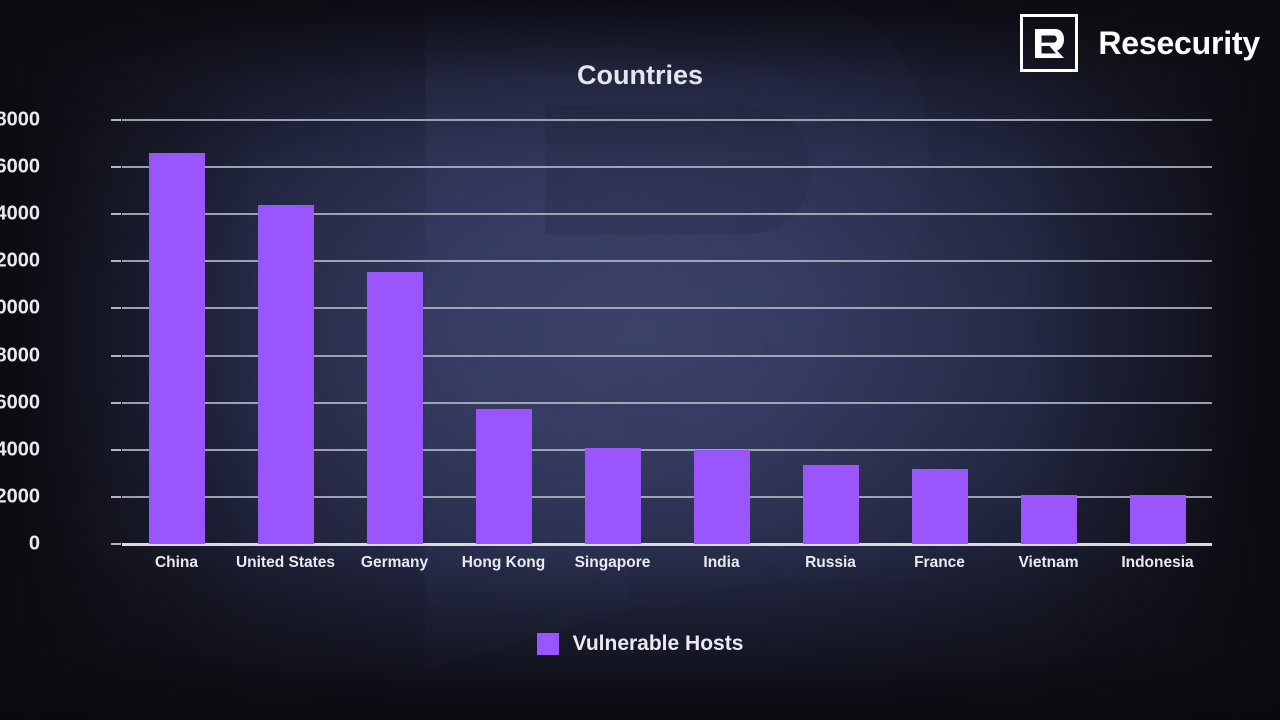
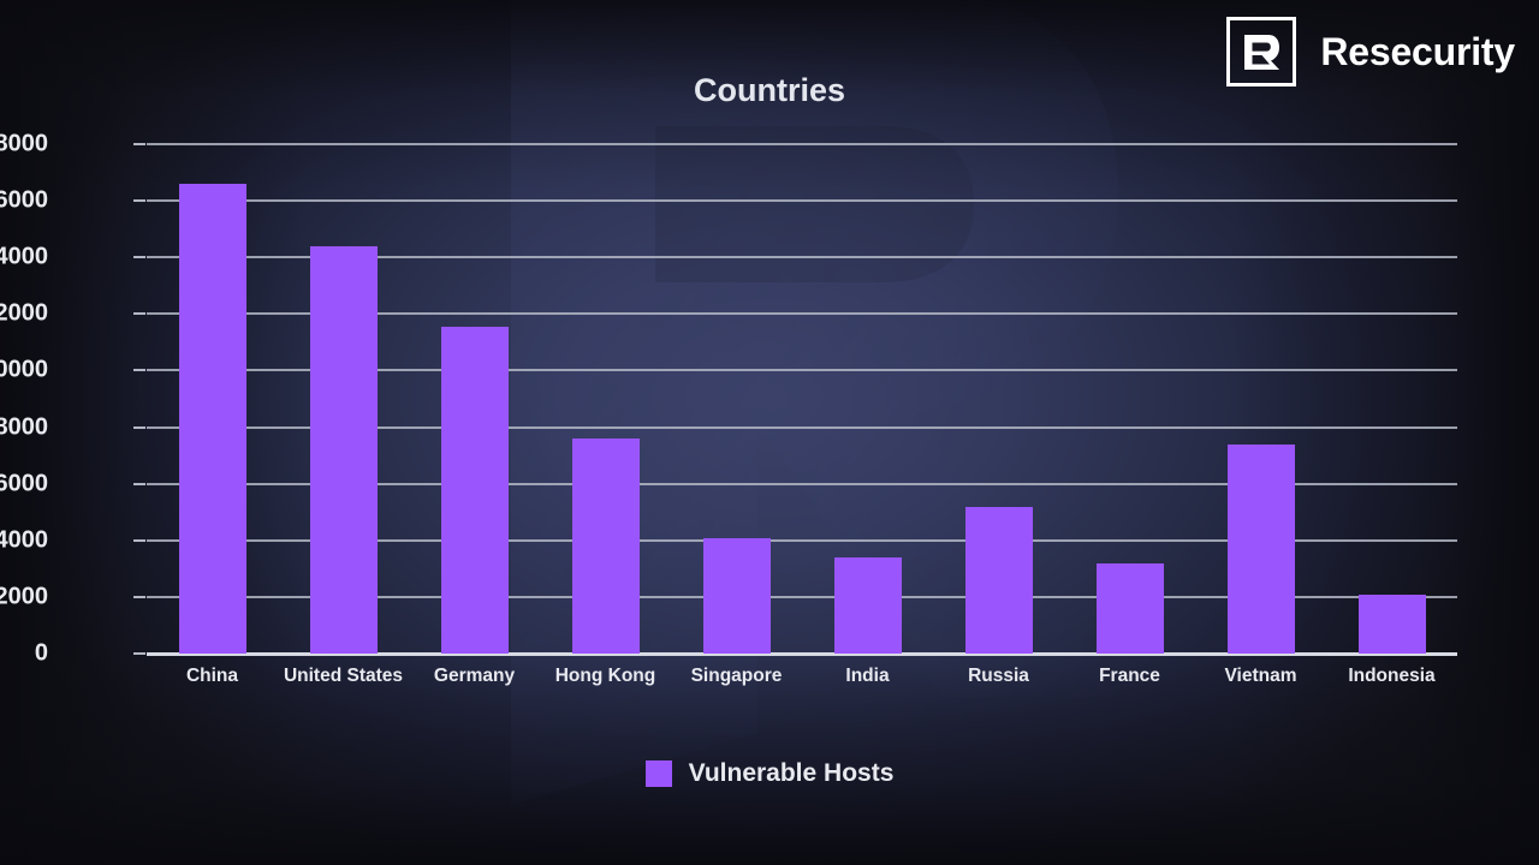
Hong Kong: 5800 -> 7600
India: 4000 -> 3400
Russia: 3400 -> 5200
Vietnam: 2100 -> 7400
